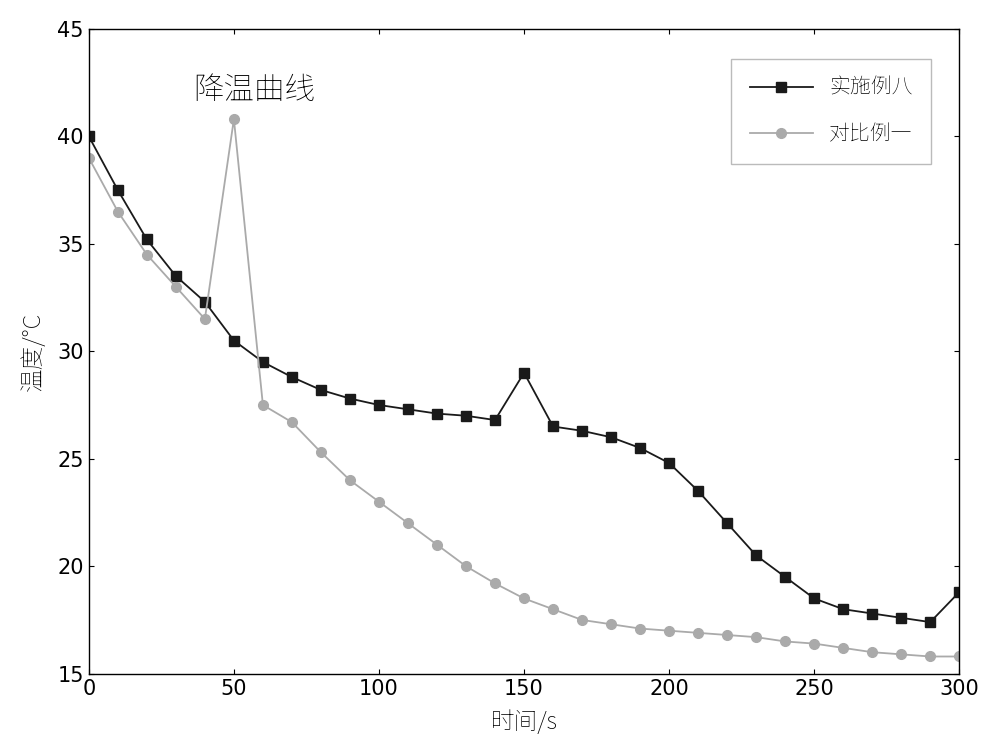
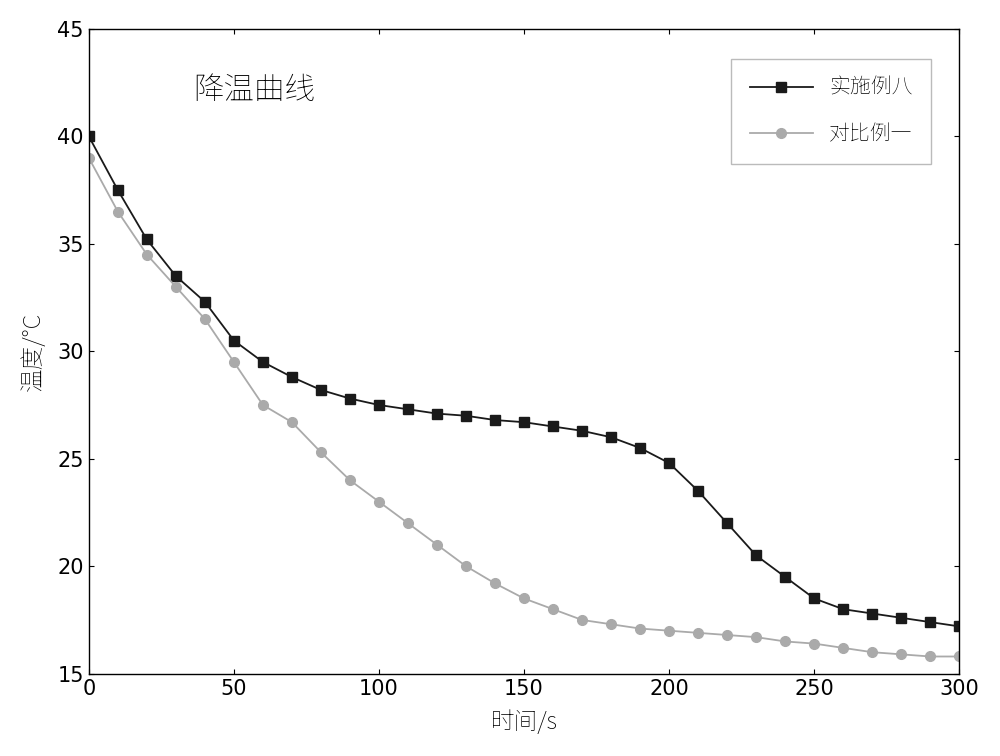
对比例一/50: 40.8 -> 29.5
实施例八/150: 29.0 -> 26.7
实施例八/300: 18.8 -> 17.2
